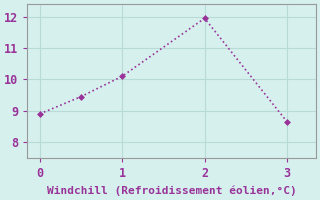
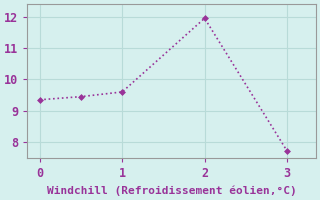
0: 8.90 -> 9.35
1: 10.10 -> 9.60
3: 8.65 -> 7.72
